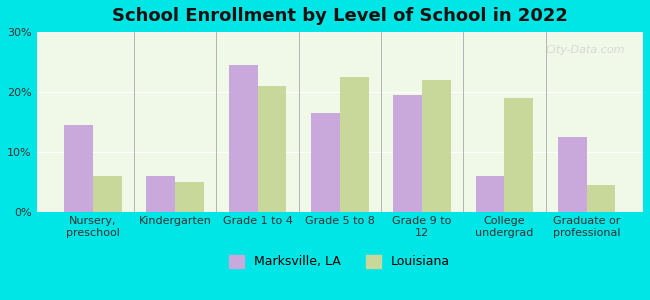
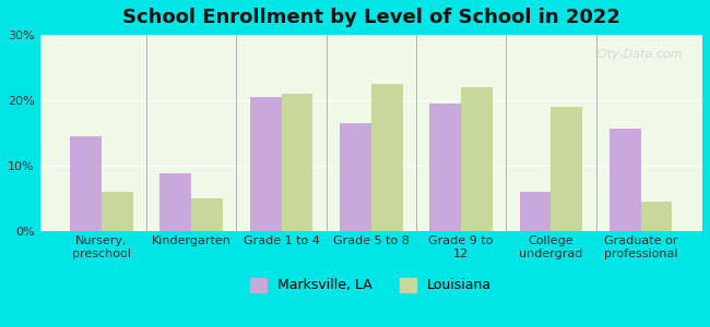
Marksville, LA/Kindergarten: 6.0% -> 8.8%
Marksville, LA/Grade 1 to 4: 24.5% -> 20.4%
Marksville, LA/Graduate or professional: 12.5% -> 15.6%
